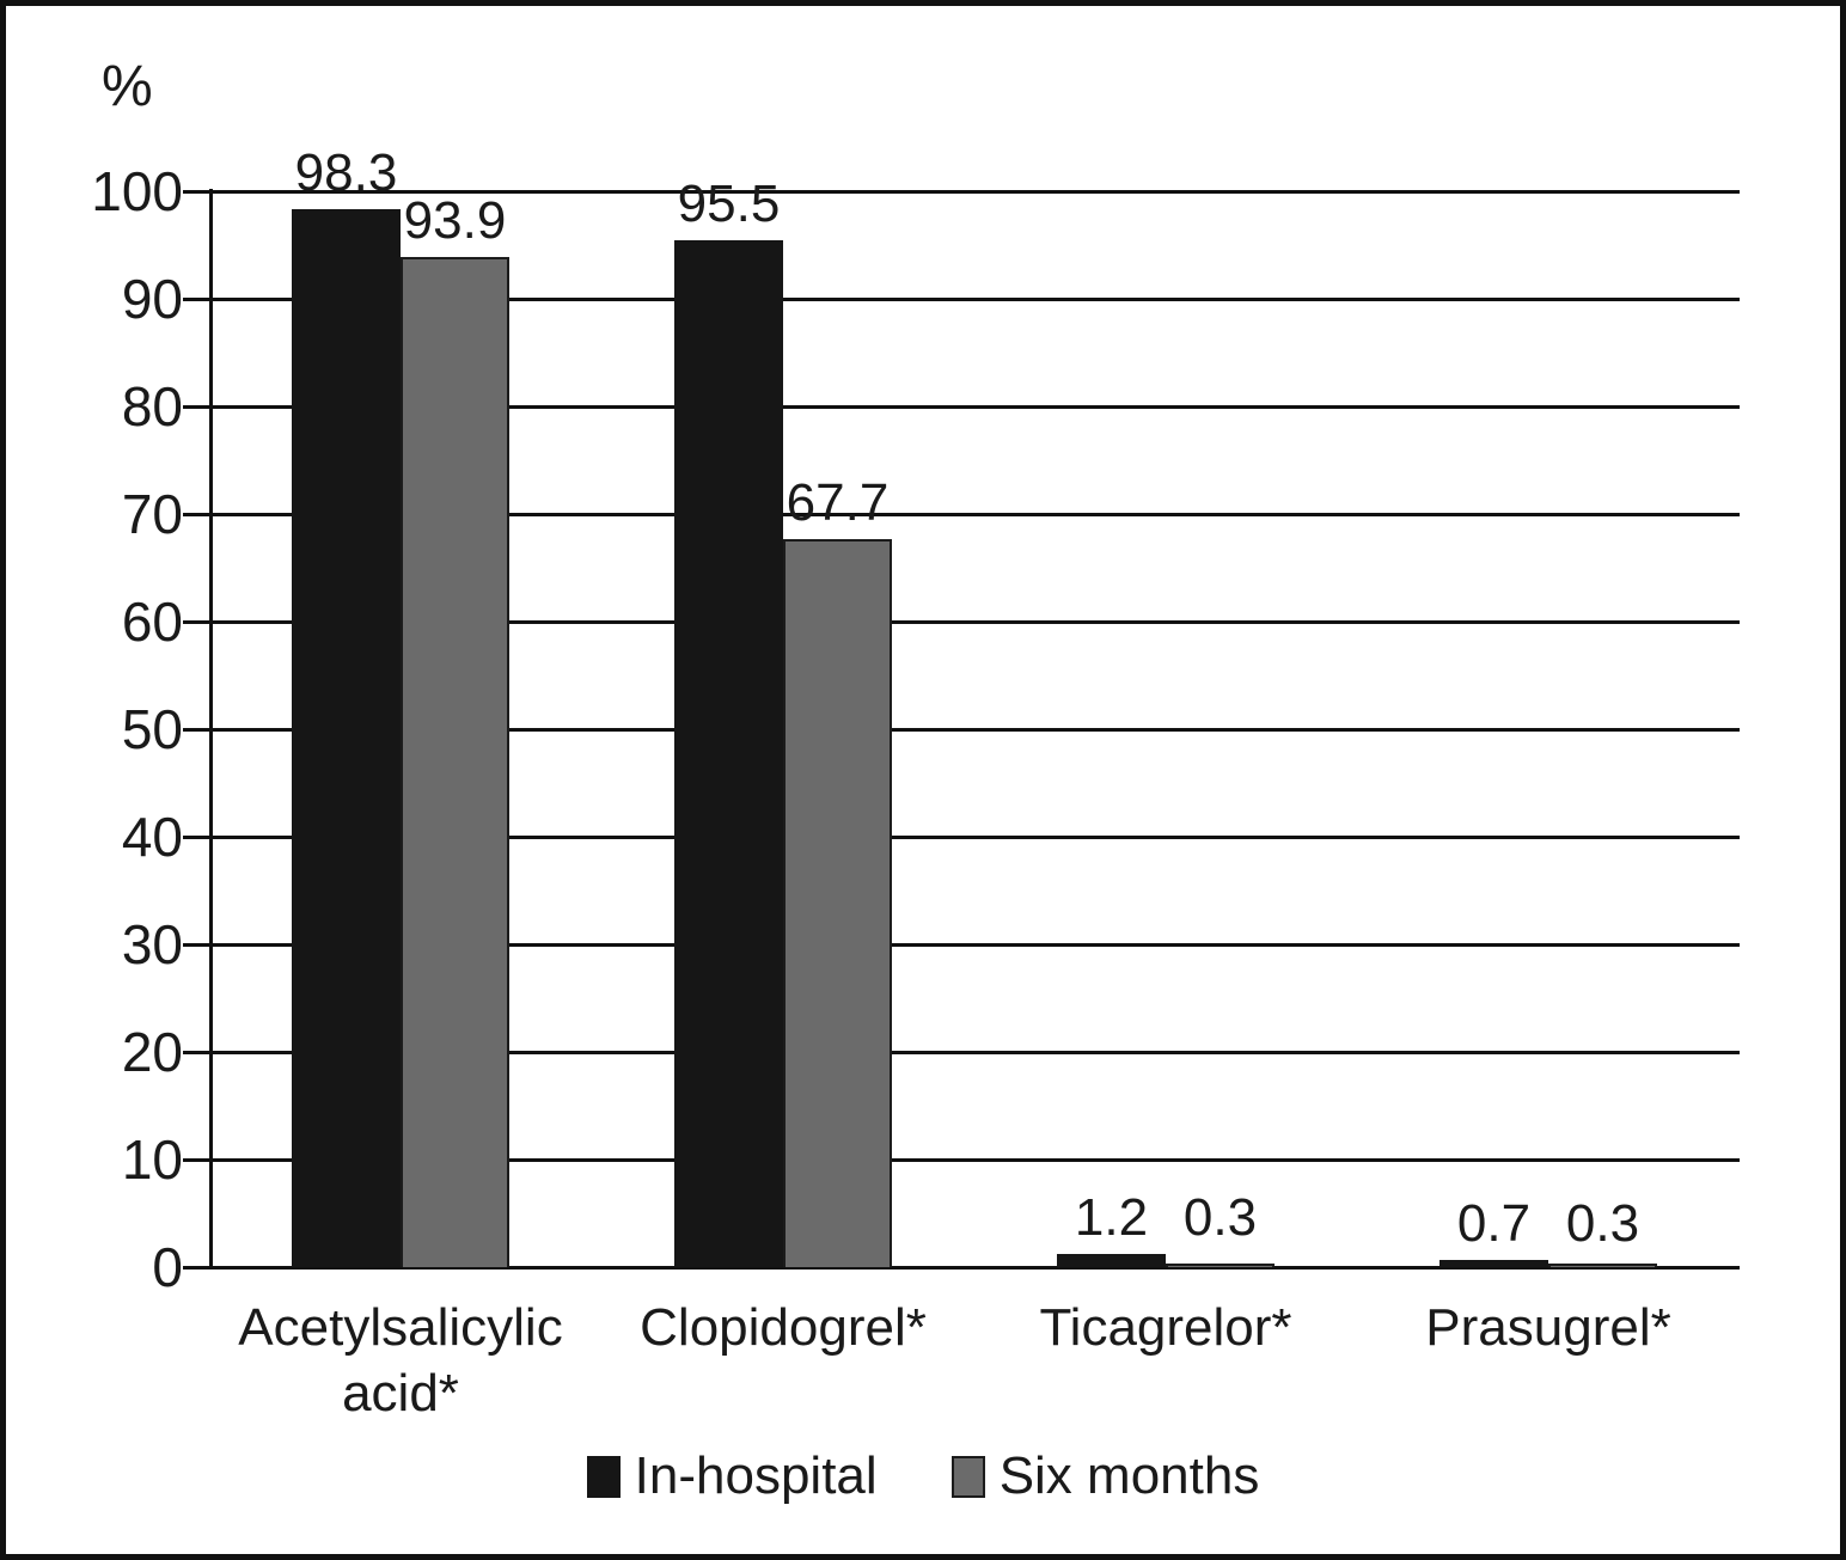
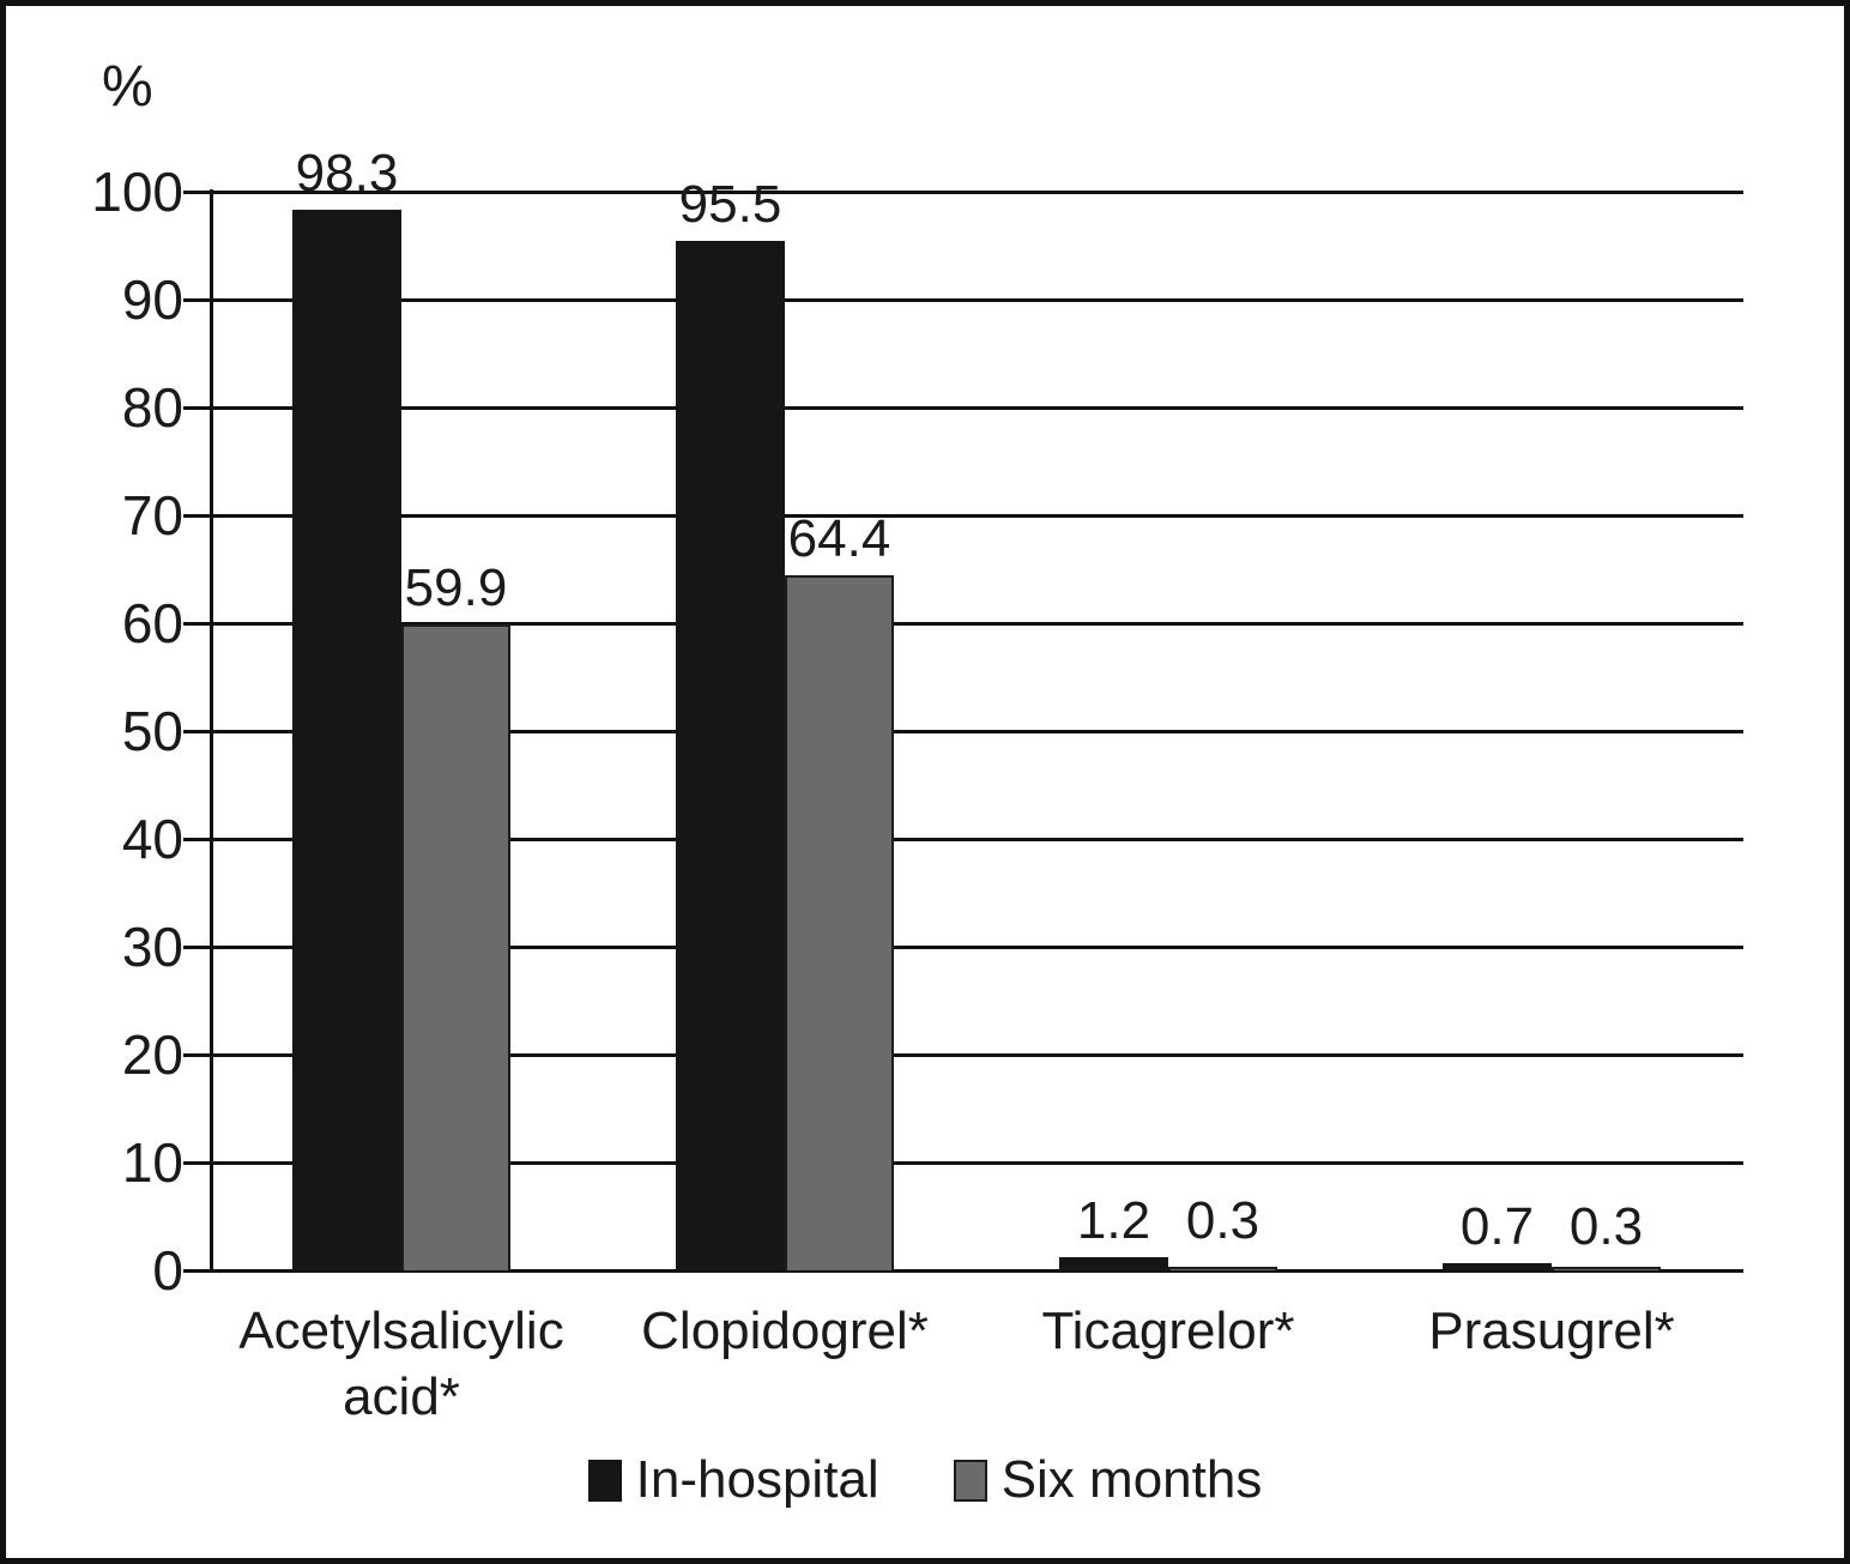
Six months/Acetylsalicylic acid*: 93.9 -> 59.9
Six months/Clopidogrel*: 67.7 -> 64.4
